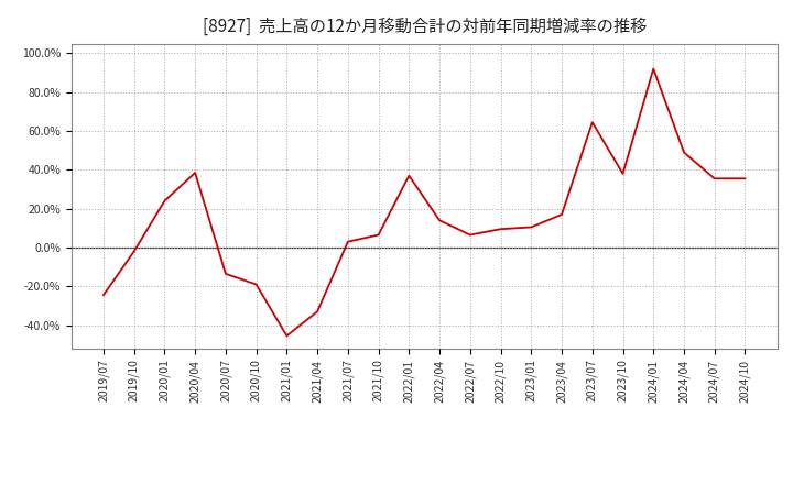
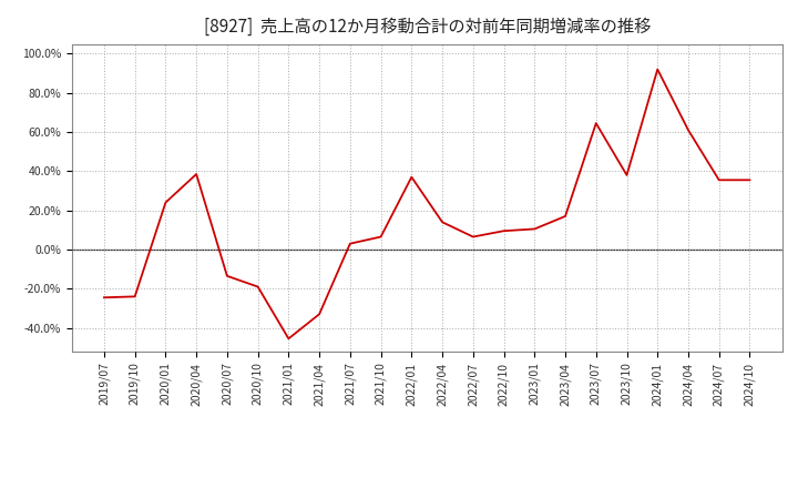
2019/10: -2% -> -24%
2024/04: 49% -> 61%
